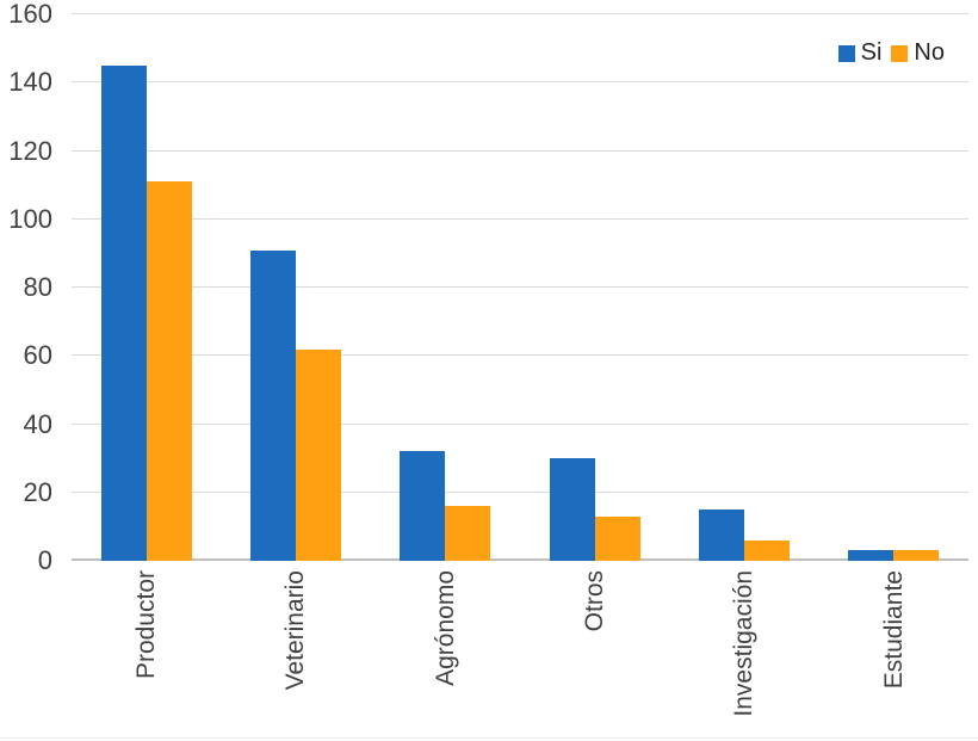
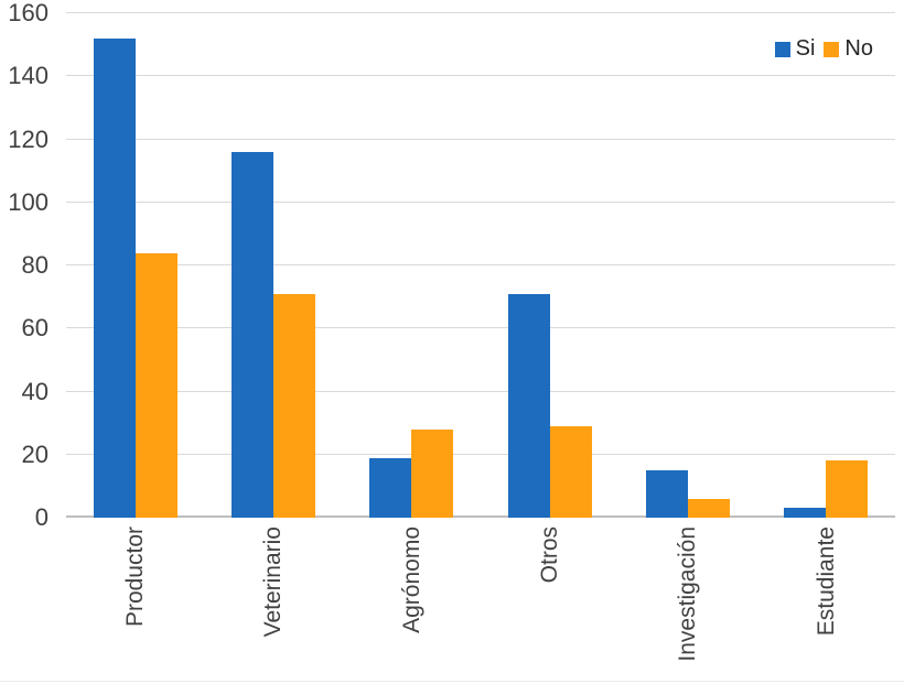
Si/Productor: 145 -> 152
No/Productor: 111 -> 84
Si/Veterinario: 91 -> 116
No/Veterinario: 62 -> 71
Si/Agrónomo: 32 -> 19
No/Agrónomo: 16 -> 28
Si/Otros: 30 -> 71
No/Otros: 13 -> 29
No/Estudiante: 3 -> 18
